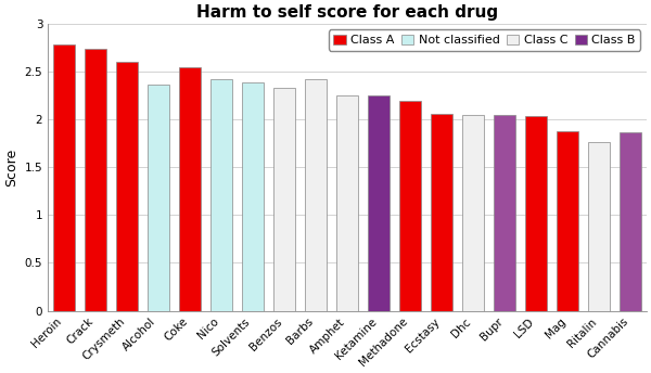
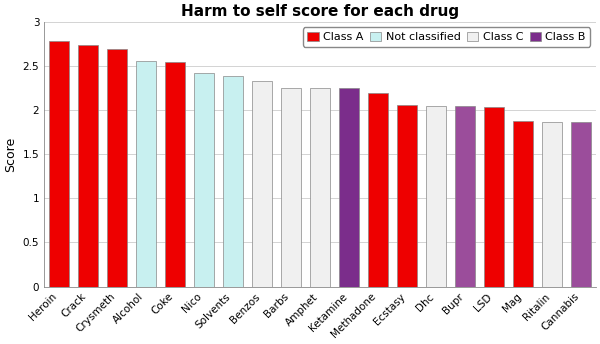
Crysmeth: 2.60 -> 2.69
Alcohol: 2.36 -> 2.56
Barbs: 2.42 -> 2.25
Ritalin: 1.76 -> 1.87
